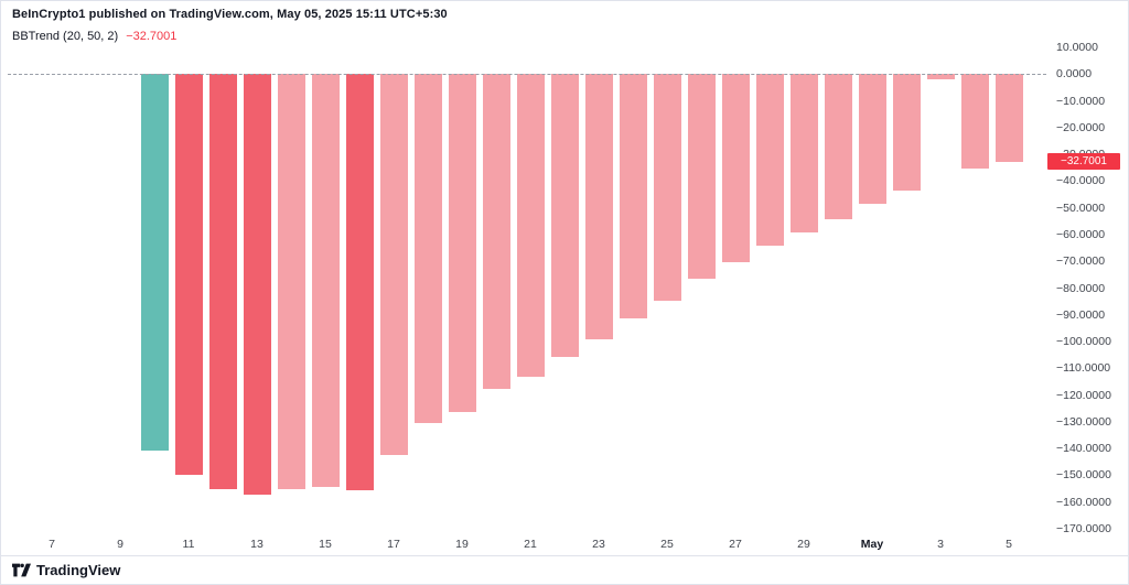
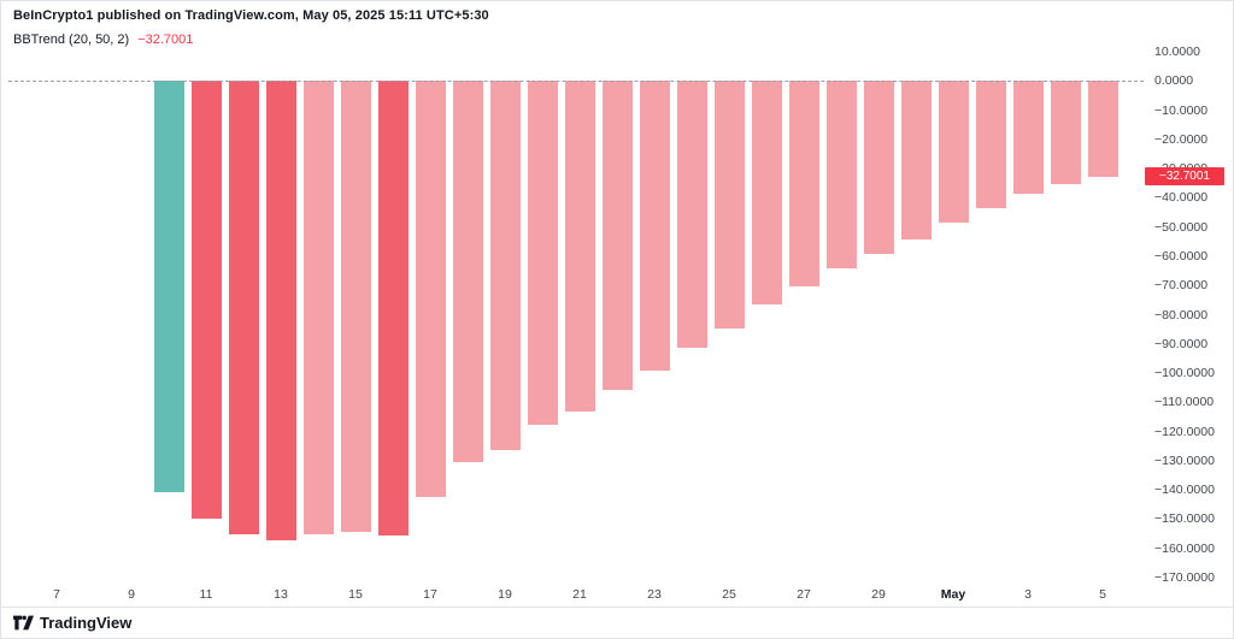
May 3: -2 -> -39
